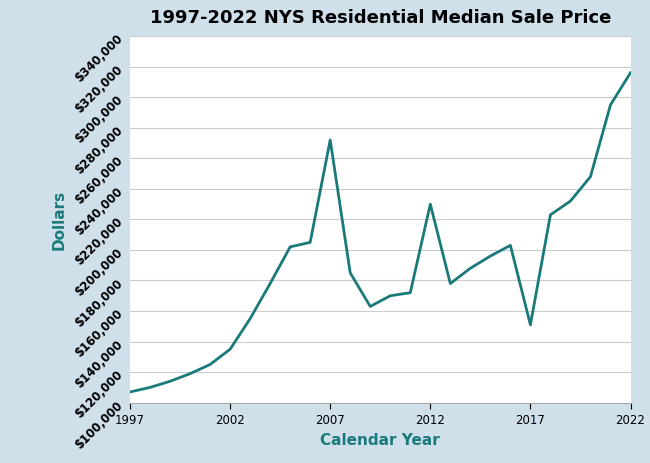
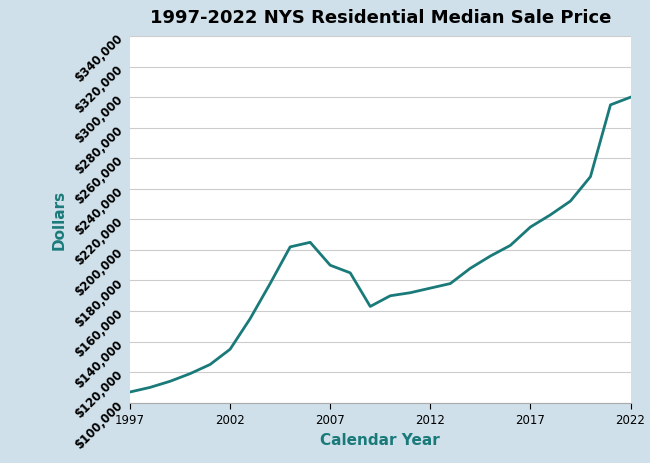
2007: $272,000 -> $190,000
2012: $230,000 -> $175,000
2017: $151,000 -> $215,000
2022: $316,000 -> $300,000
